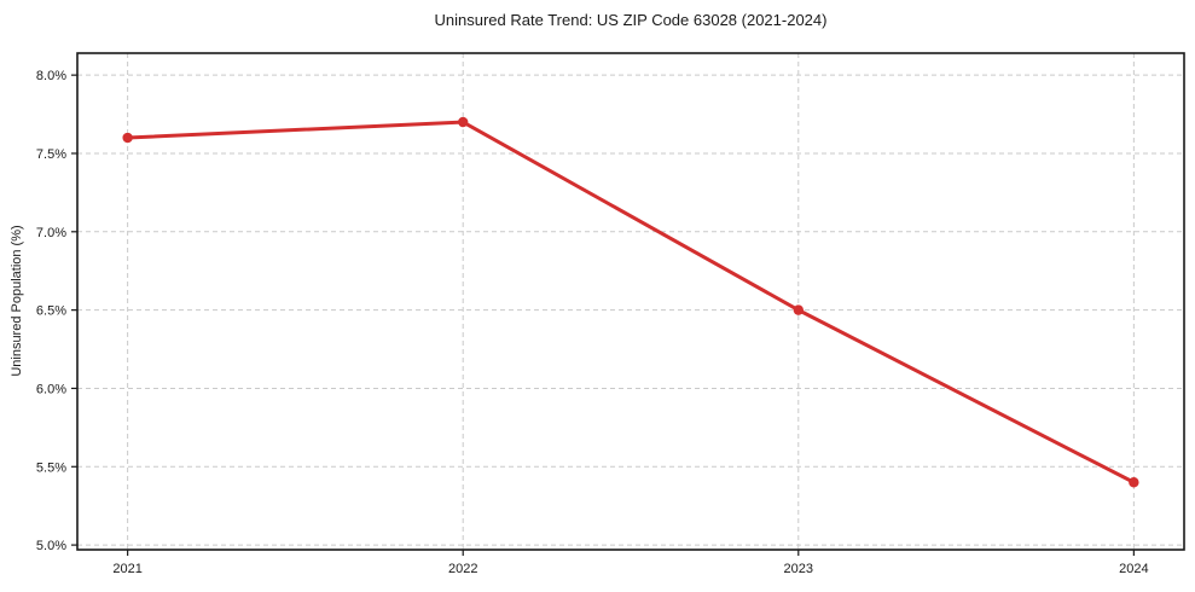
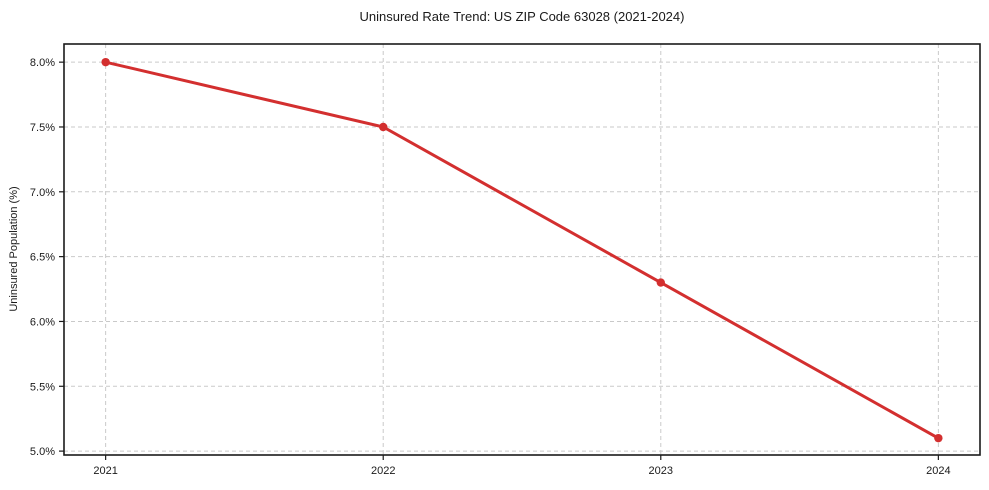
2021: 7.6% -> 8.0%
2022: 7.7% -> 7.5%
2023: 6.5% -> 6.3%
2024: 5.4% -> 5.1%
